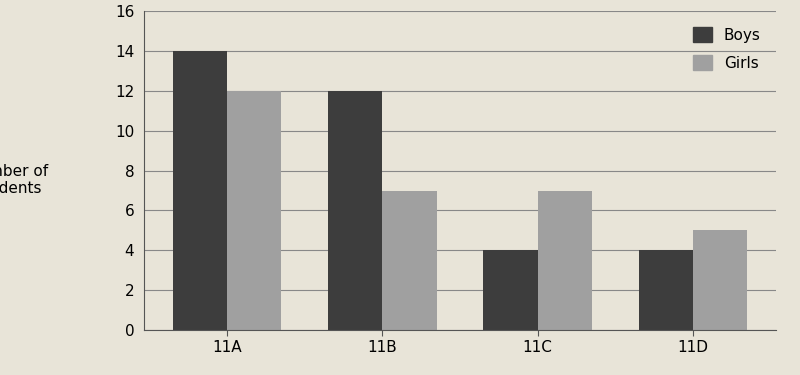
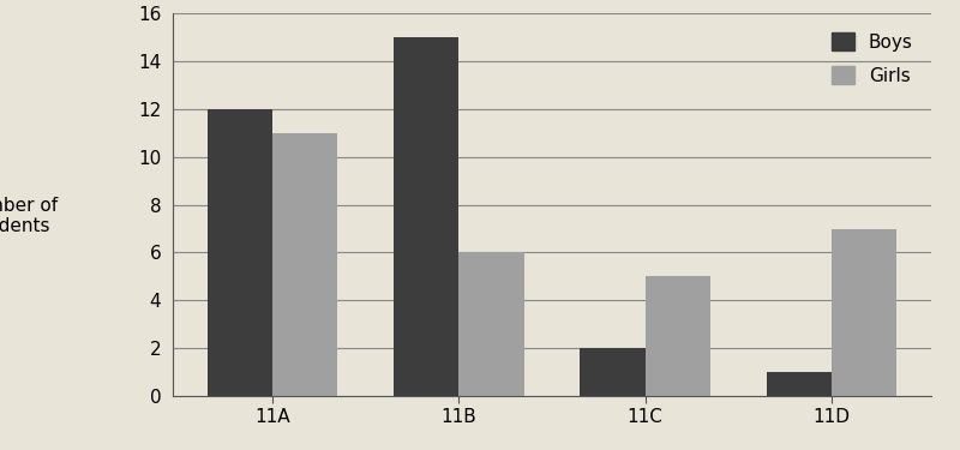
Boys/11A: 14 -> 12
Girls/11A: 12 -> 11
Boys/11B: 12 -> 15
Girls/11B: 7 -> 6
Boys/11C: 4 -> 2
Girls/11C: 7 -> 5
Boys/11D: 4 -> 1
Girls/11D: 5 -> 7
